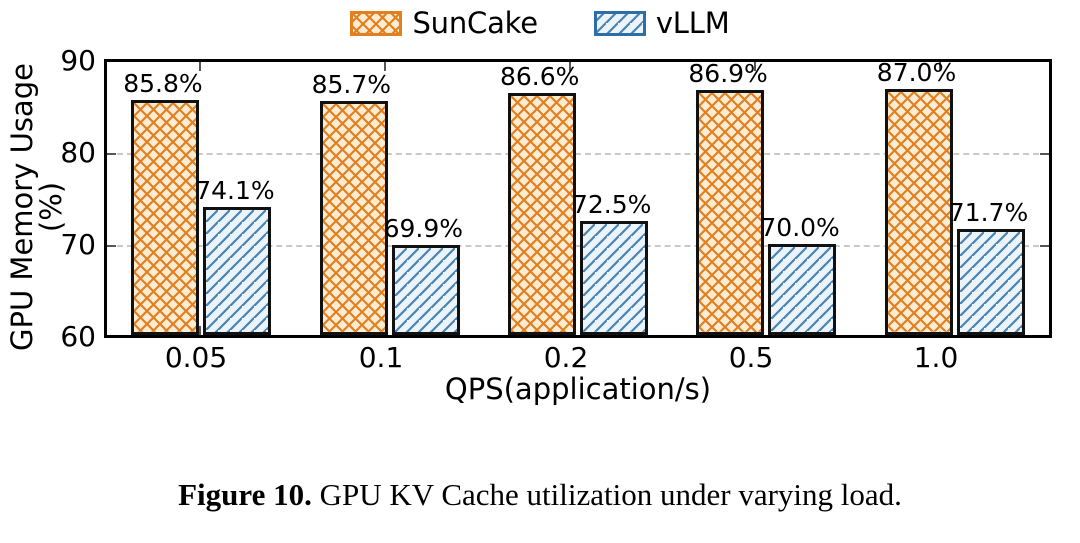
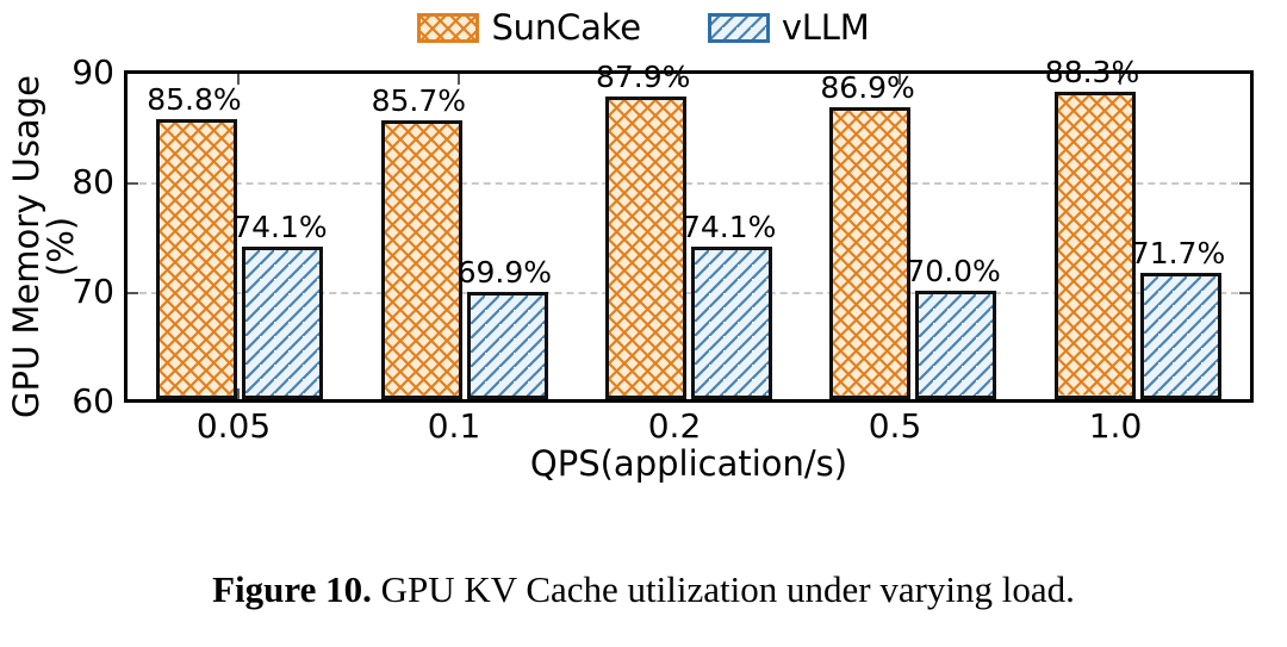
SunCake/0.2: 86.6% -> 87.9%
vLLM/0.2: 72.5% -> 74.1%
SunCake/1.0: 87.0% -> 88.3%
